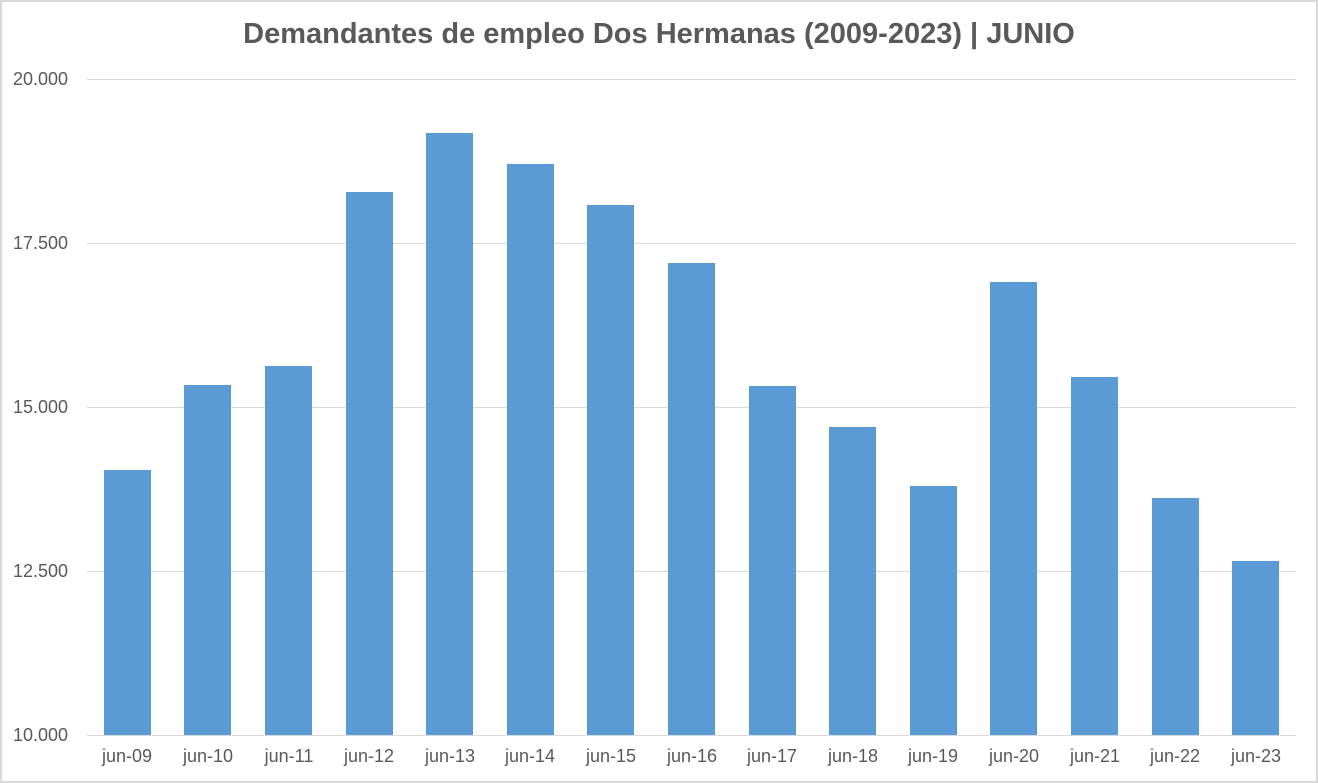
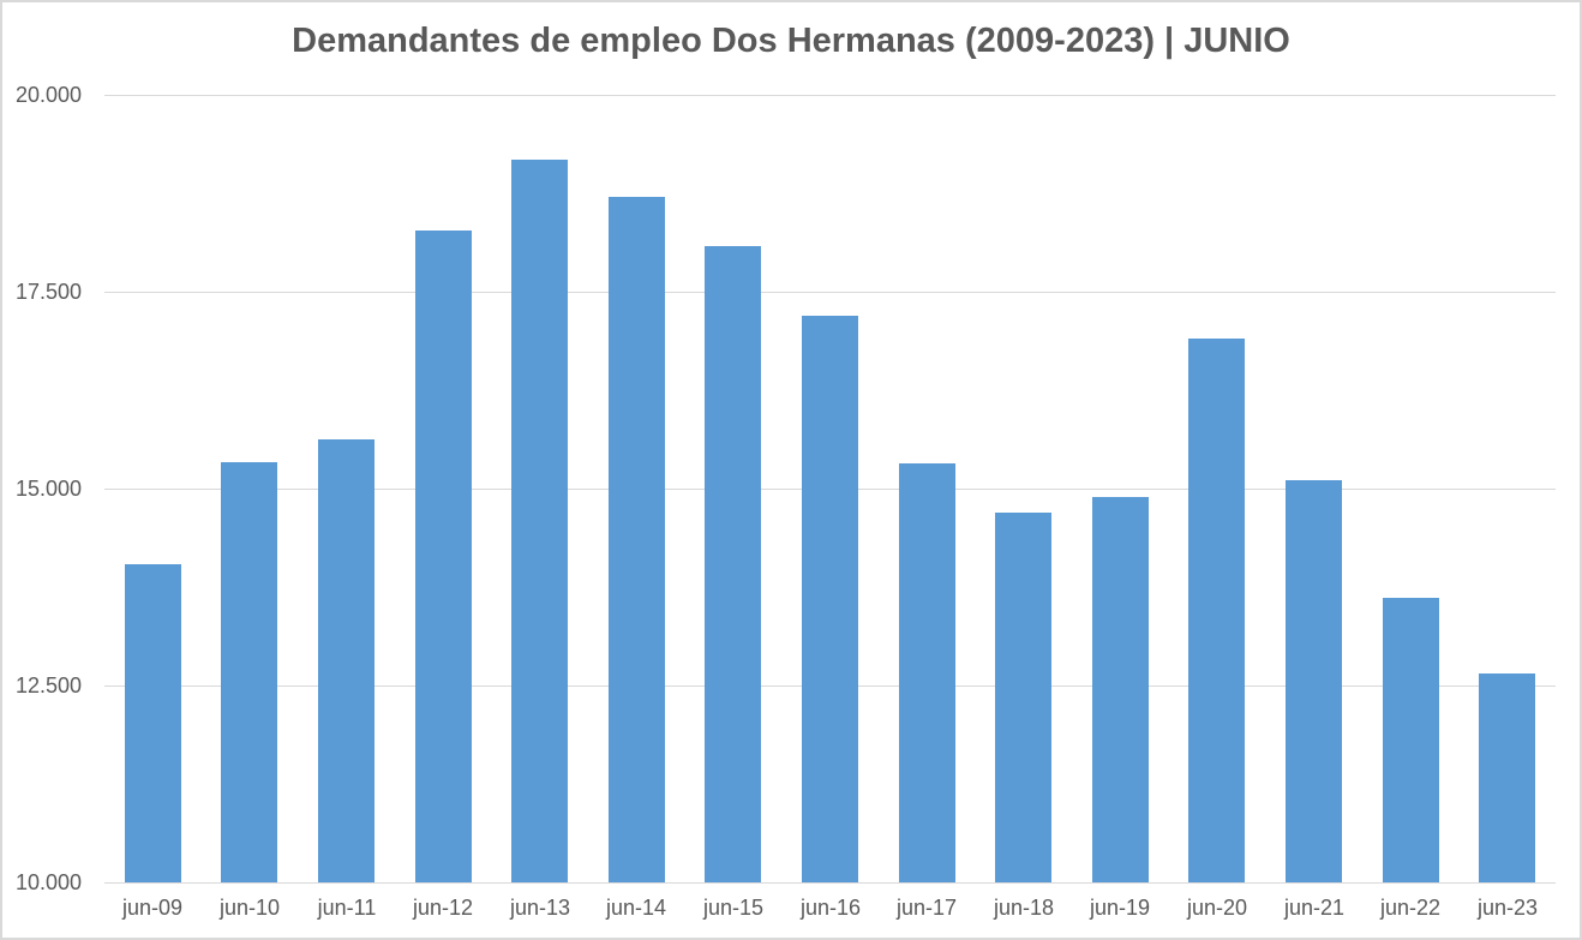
jun-19: 13800 -> 14900
jun-21: 15500 -> 15100
